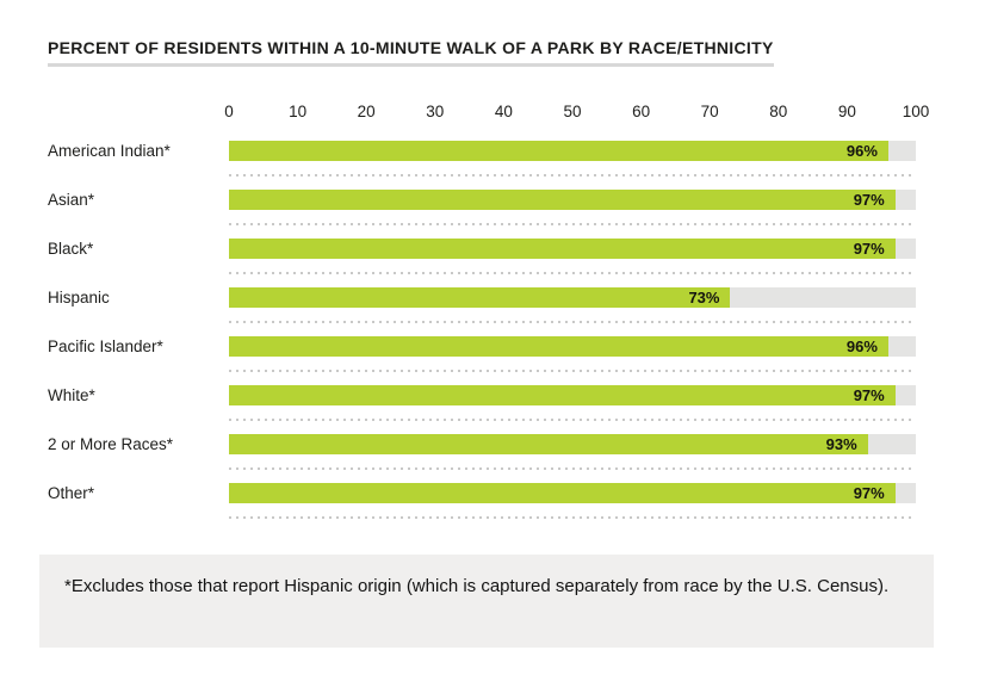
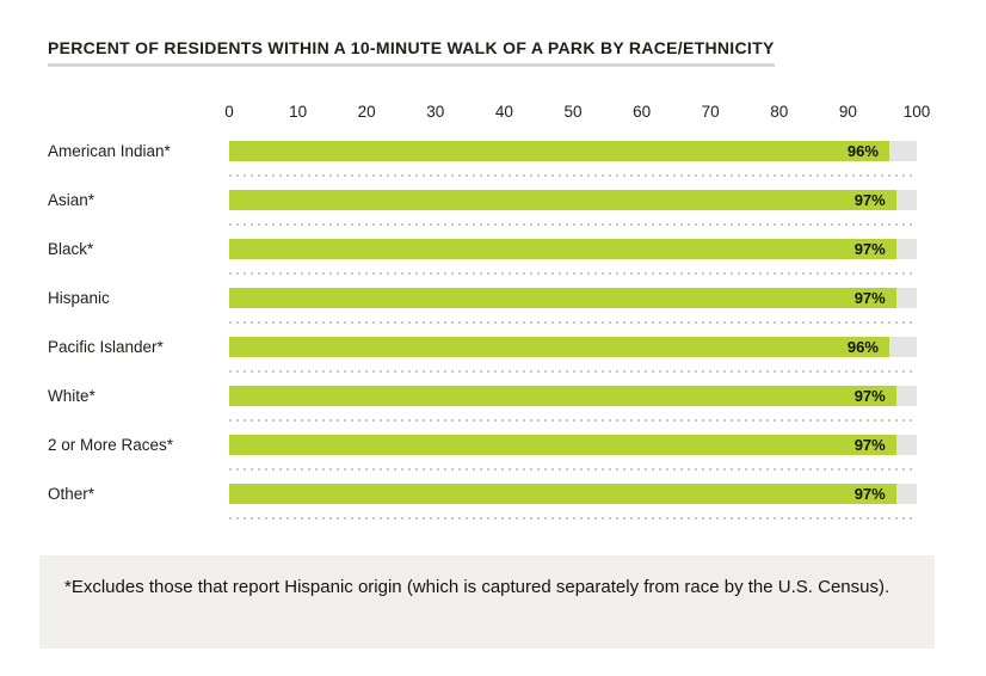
Hispanic: 73% -> 97%
2 or More Races*: 93% -> 97%
